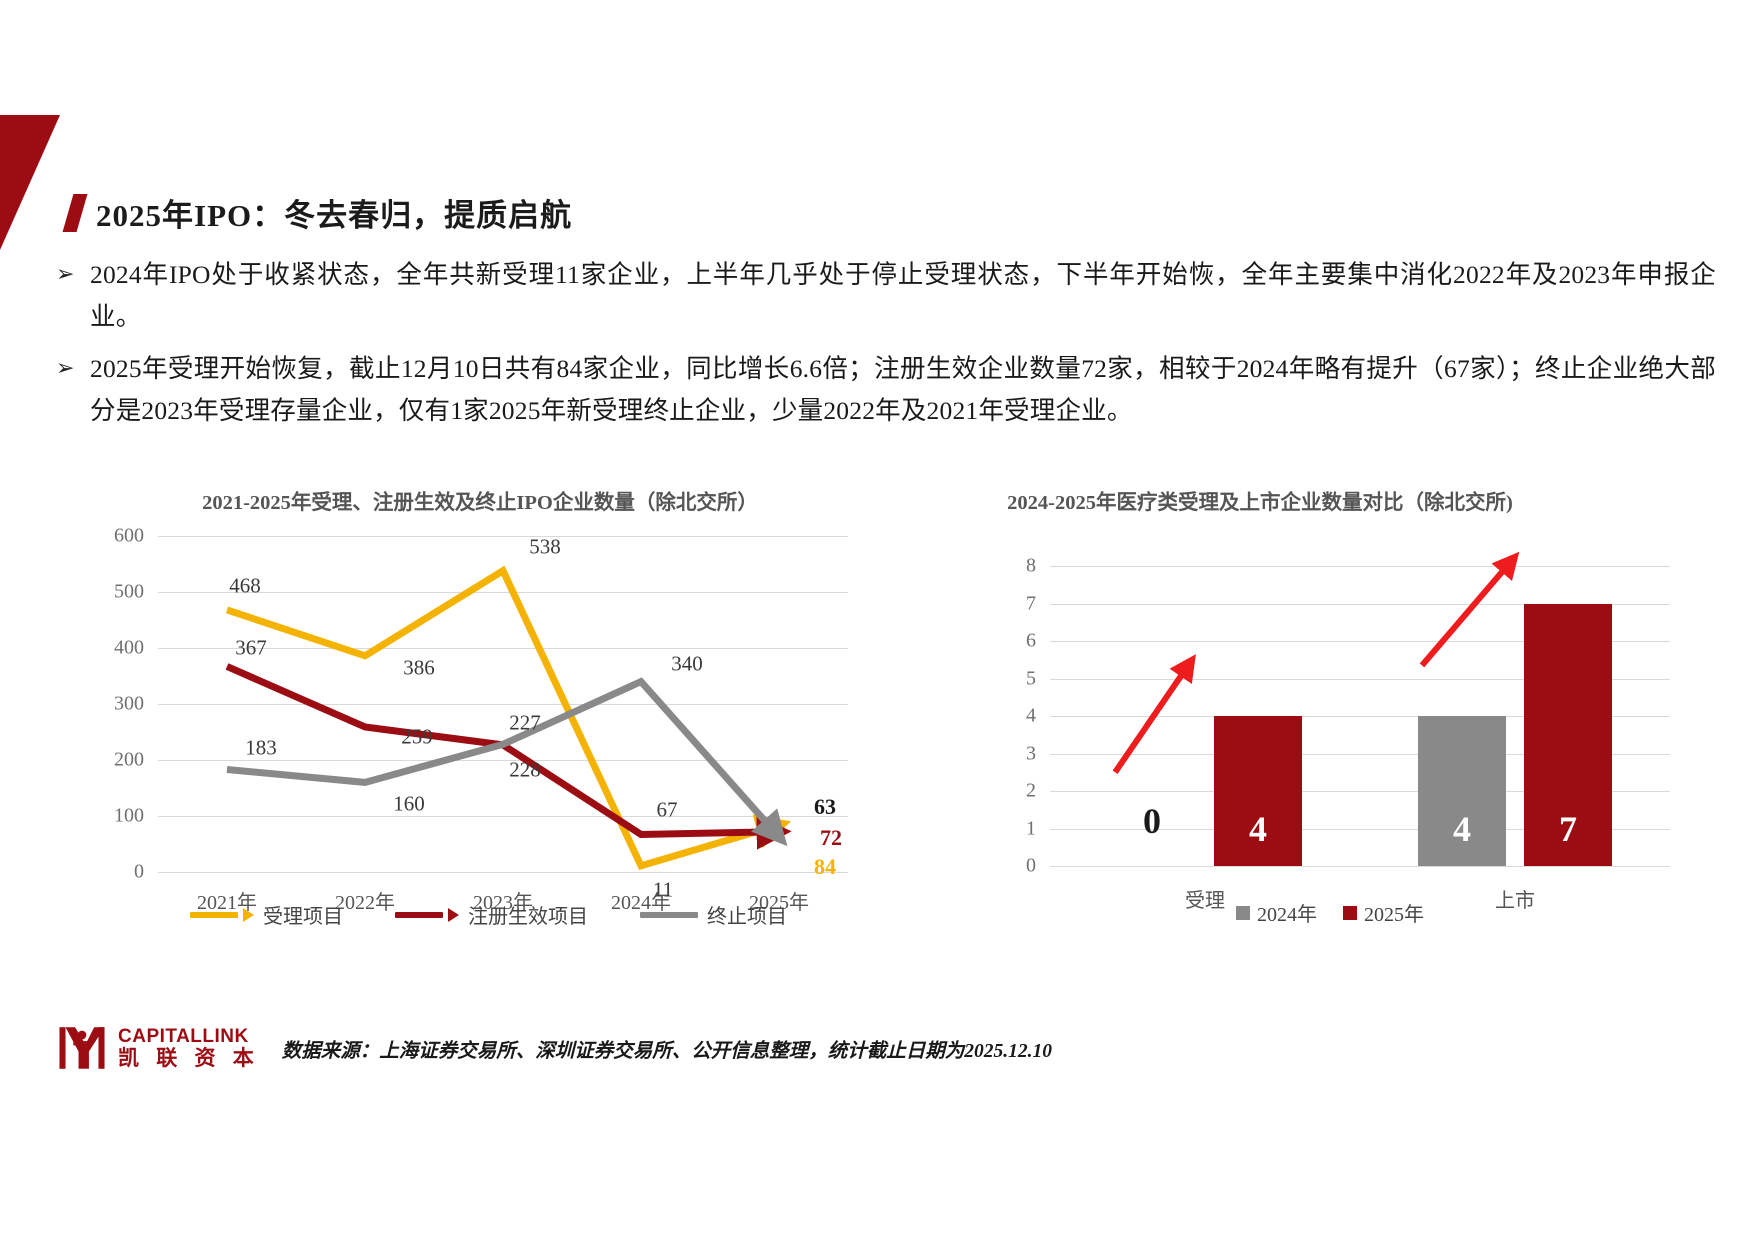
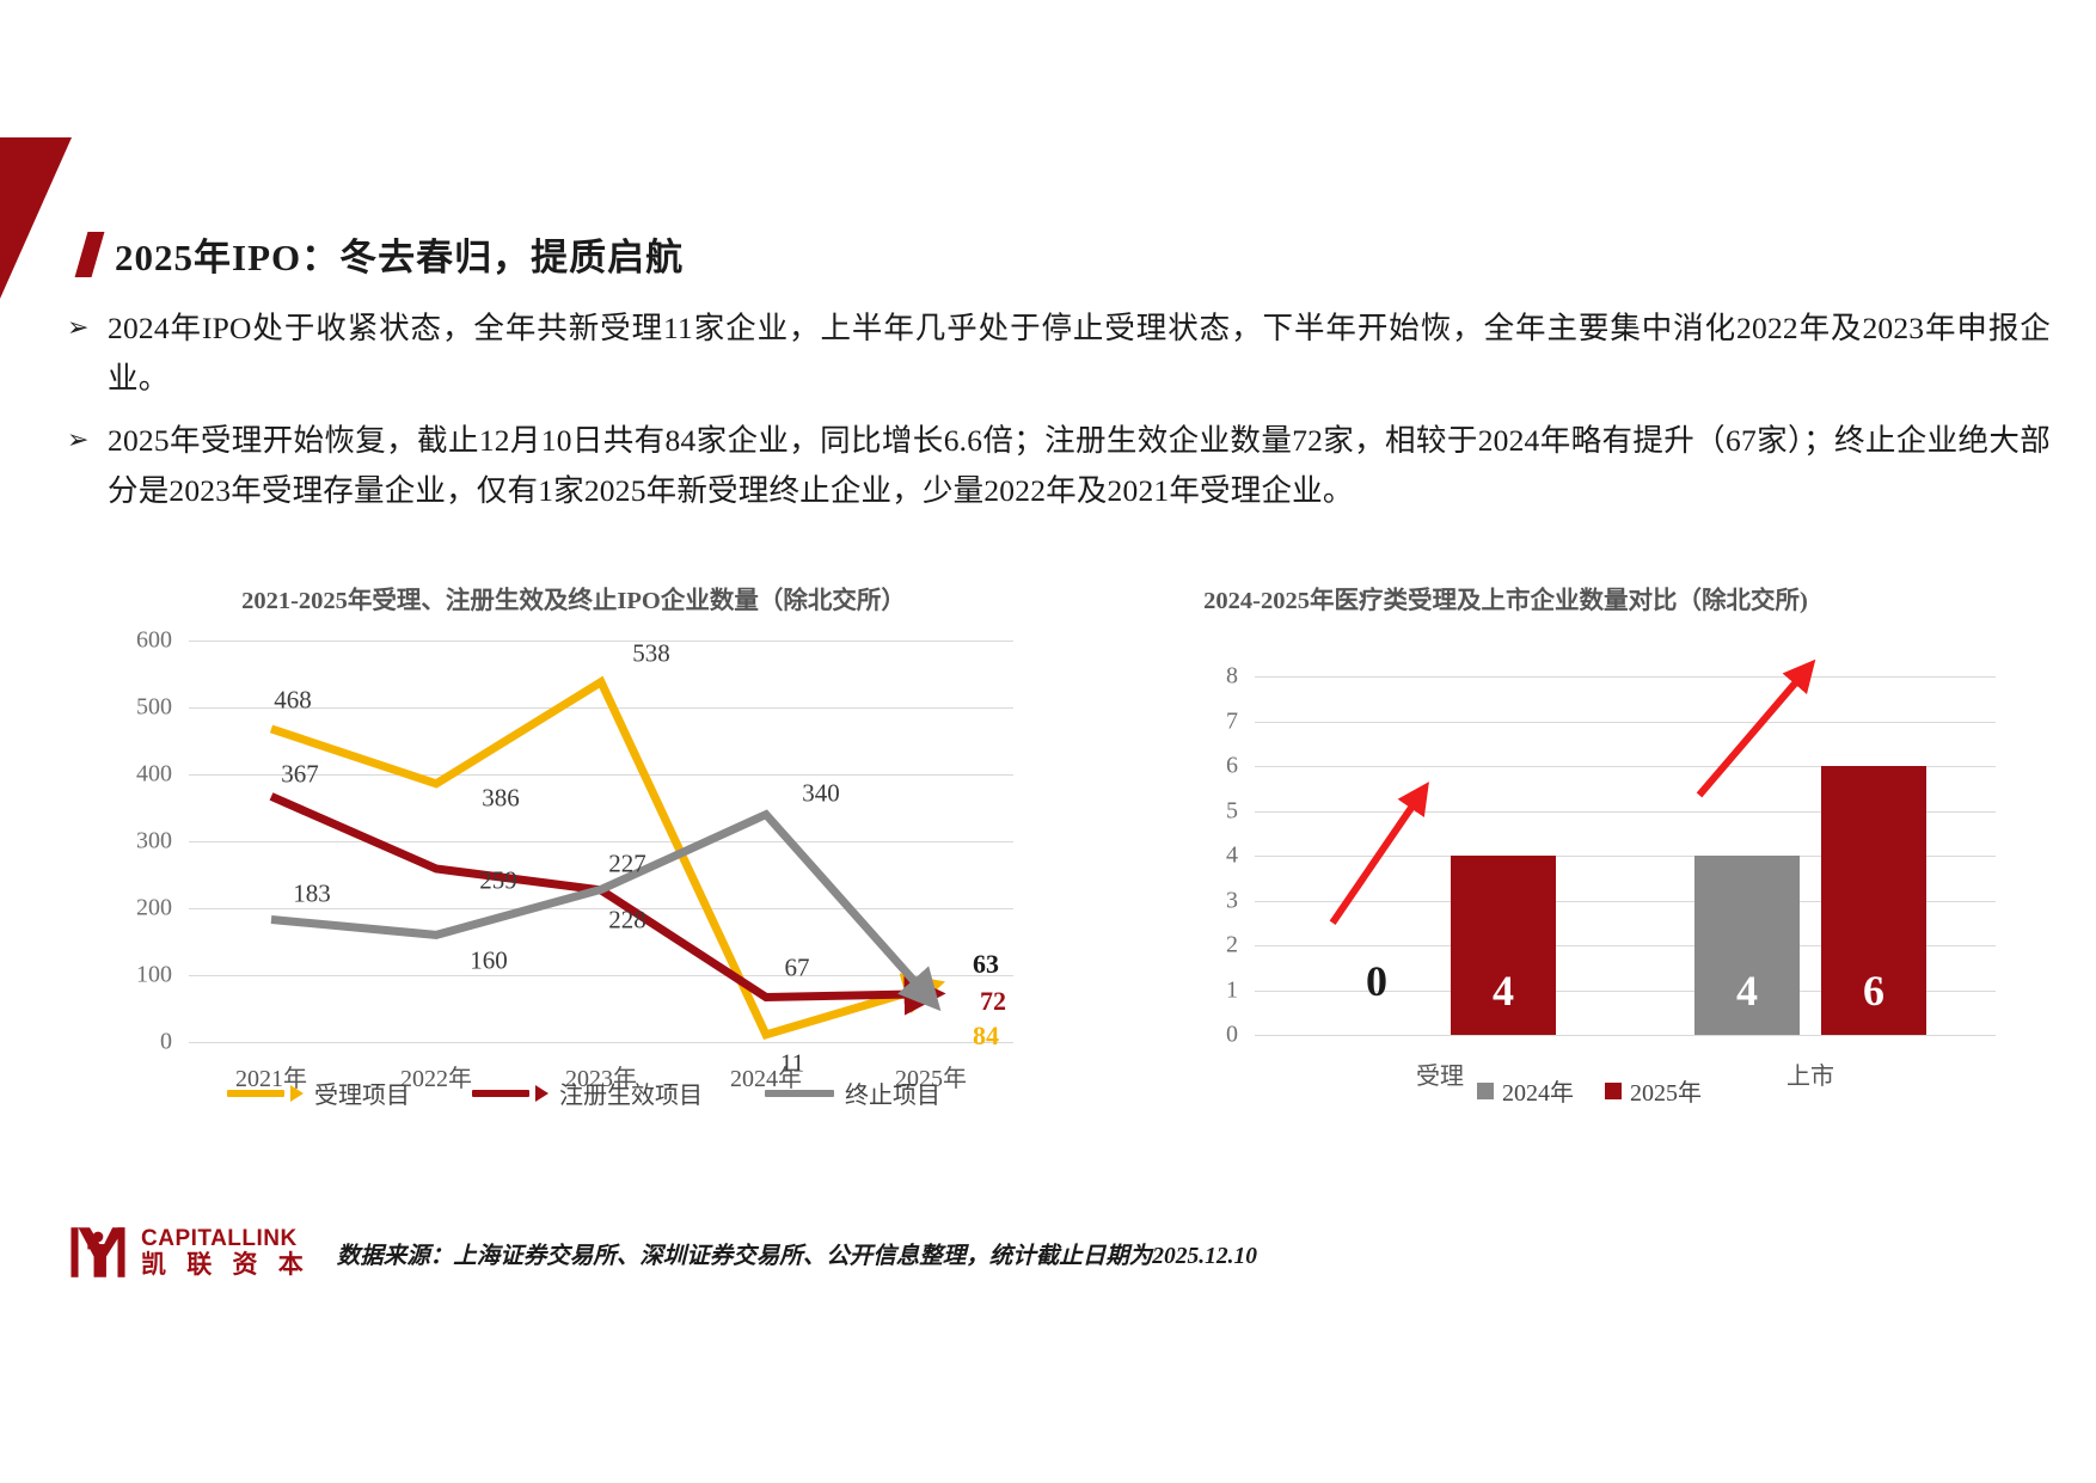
2024-2025年医疗类受理及上市企业数量对比（除北交所)/2025年/上市: 7 -> 6
